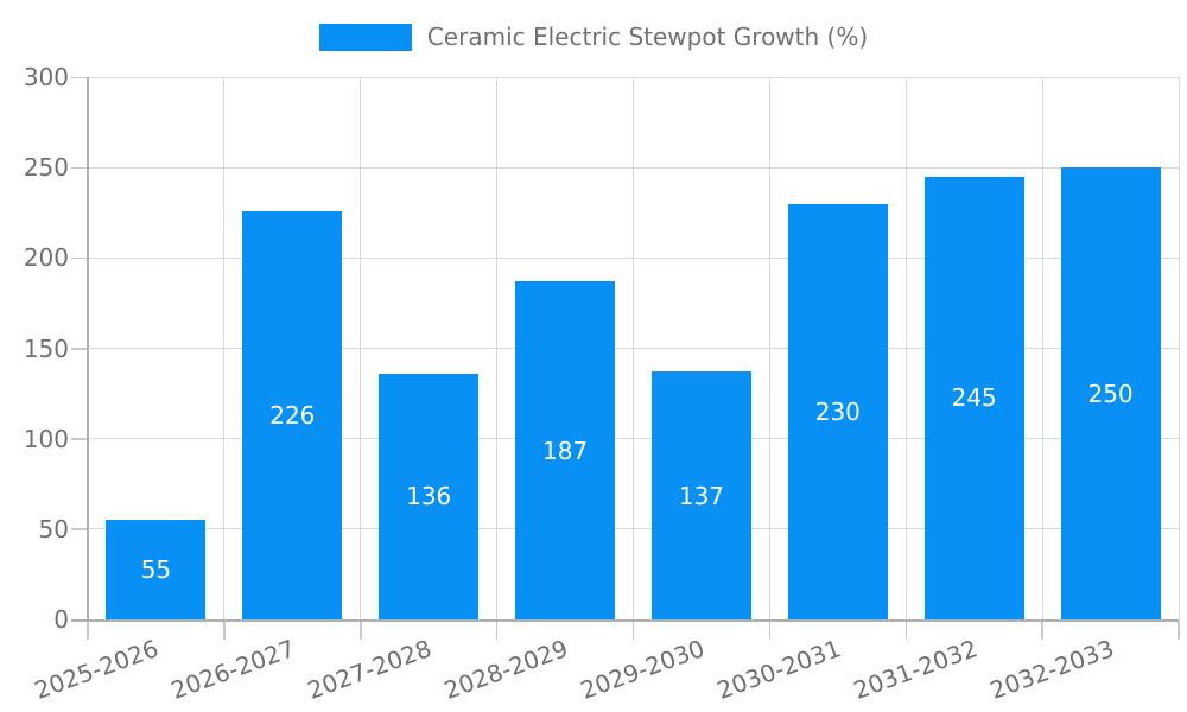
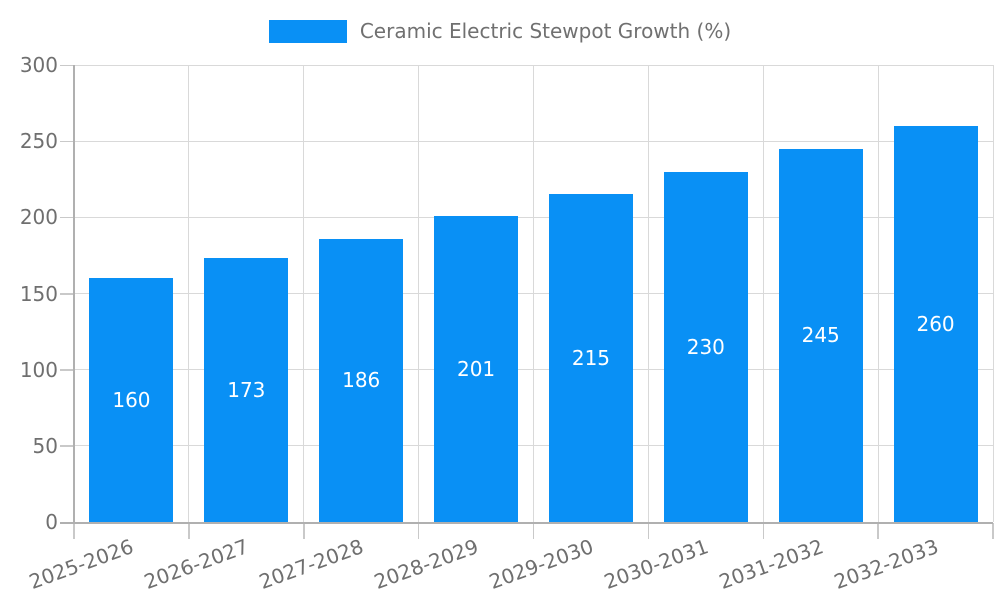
2025-2026: 55 -> 160
2026-2027: 226 -> 173
2027-2028: 136 -> 186
2028-2029: 187 -> 201
2029-2030: 137 -> 215
2032-2033: 250 -> 260
